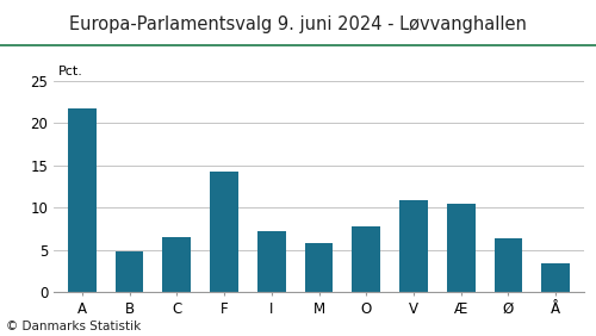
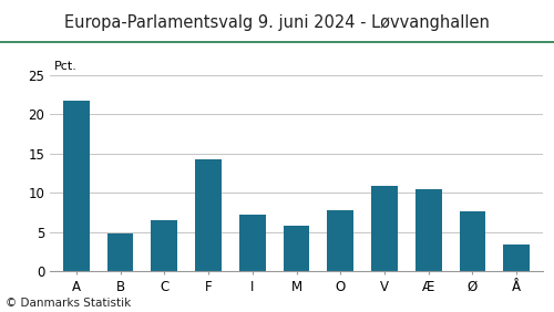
Ø: 6.4 -> 7.6
